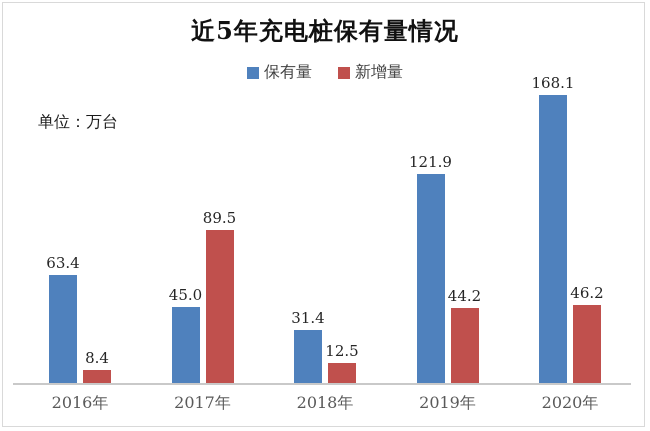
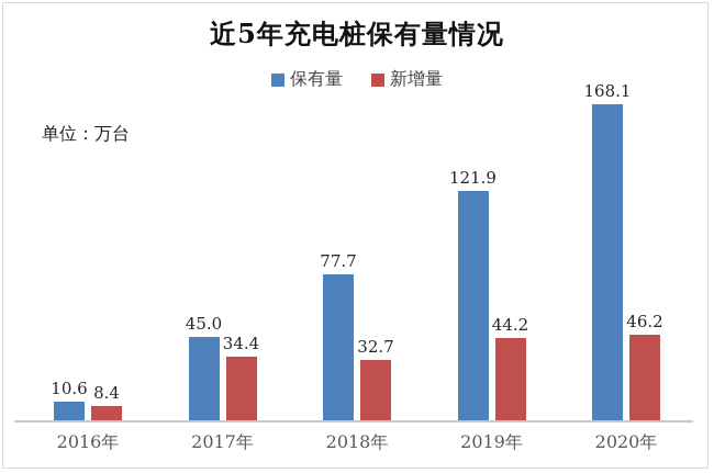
保有量/2016年: 63.4 -> 10.6
新增量/2017年: 89.5 -> 34.4
保有量/2018年: 31.4 -> 77.7
新增量/2018年: 12.5 -> 32.7
